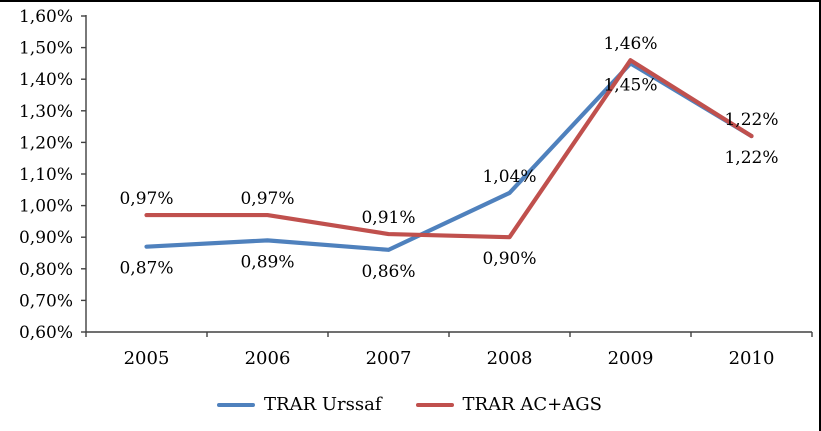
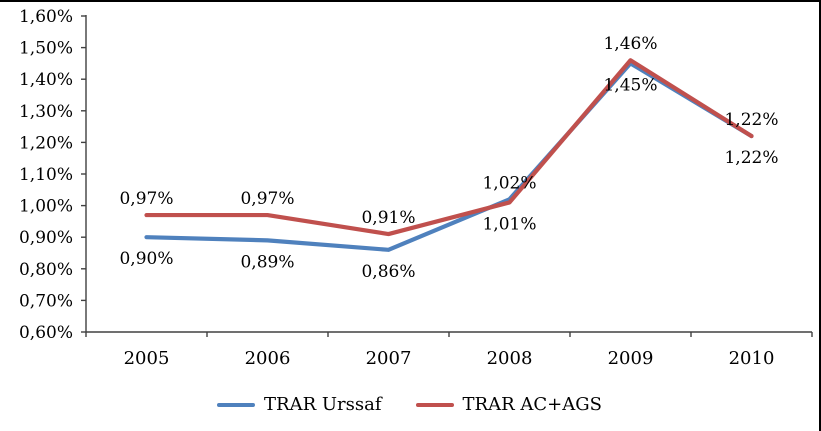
TRAR Urssaf/2005: 0,87% -> 0,90%
TRAR Urssaf/2008: 1,04% -> 1,02%
TRAR AC+AGS/2008: 0,90% -> 1,01%
